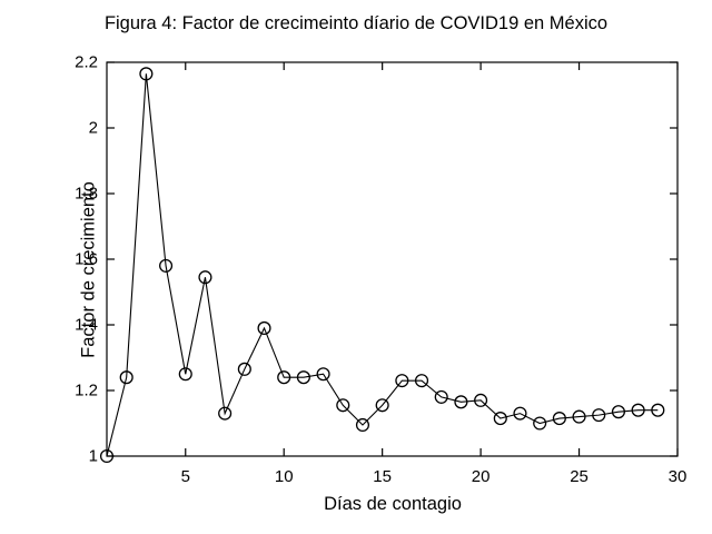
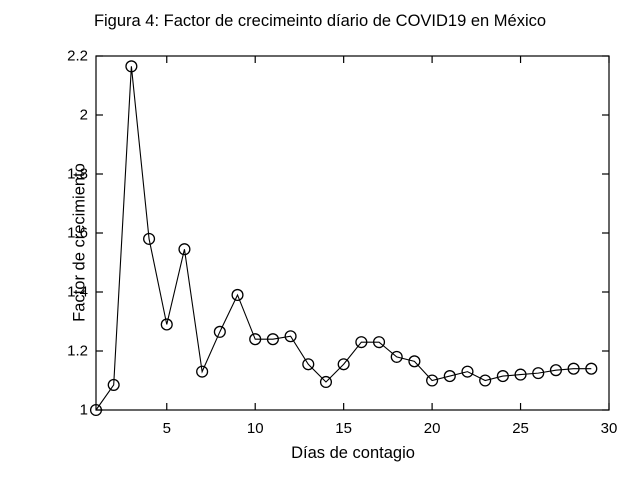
2: 1.24 -> 1.08
5: 1.25 -> 1.29
20: 1.17 -> 1.10
